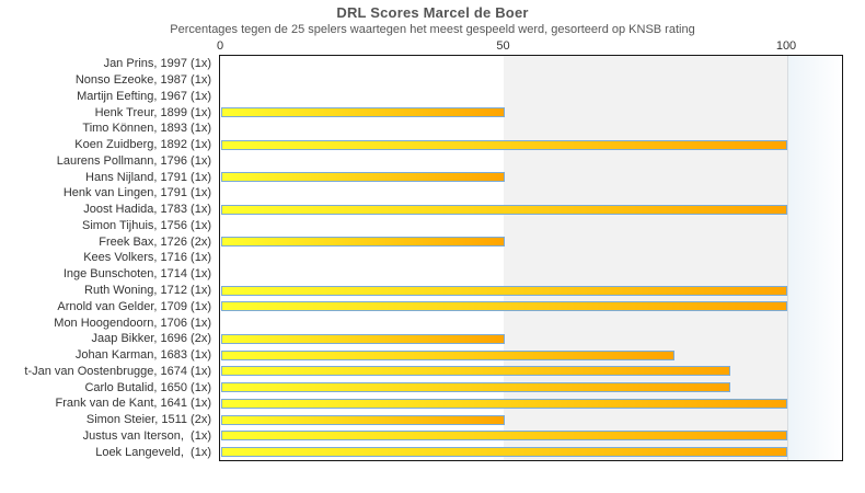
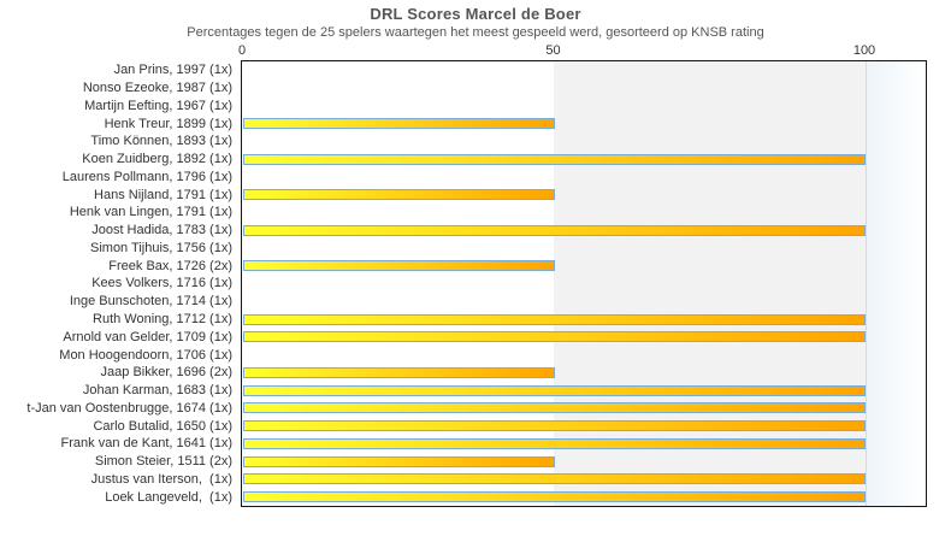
Johan Karman, 1683 (1x): 80 -> 100
t-Jan van Oostenbrugge, 1674 (1x): 90 -> 100
Carlo Butalid, 1650 (1x): 90 -> 100
